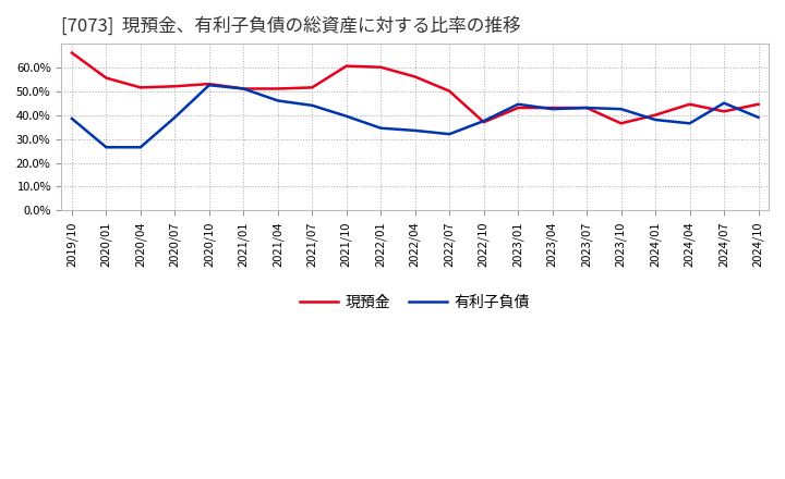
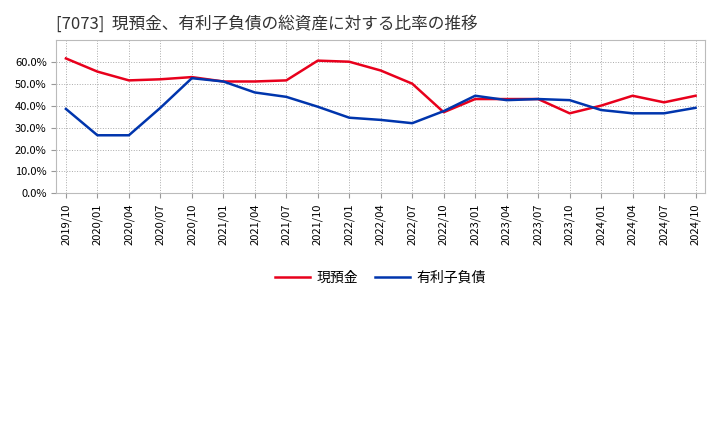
現預金/2019/10: 66.0% -> 61.5%
有利子負債/2024/07: 45.0% -> 36.5%
